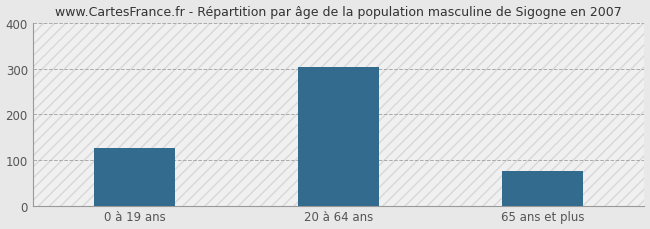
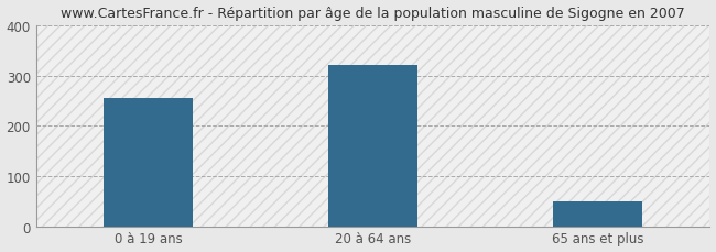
0 à 19 ans: 125 -> 255
20 à 64 ans: 303 -> 320
65 ans et plus: 76 -> 50
